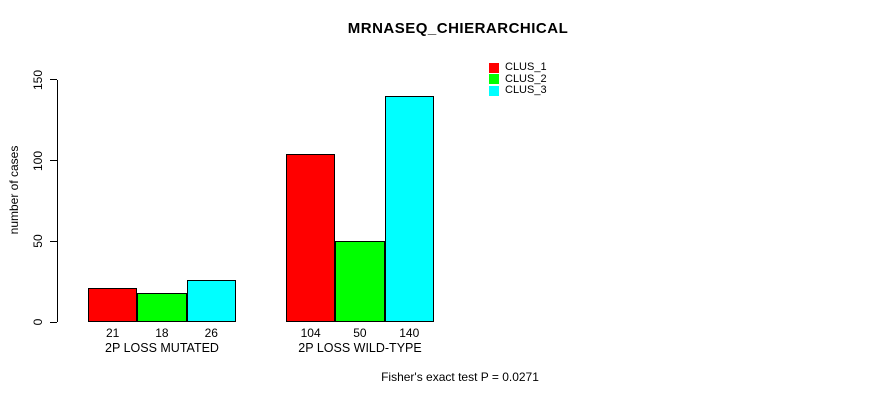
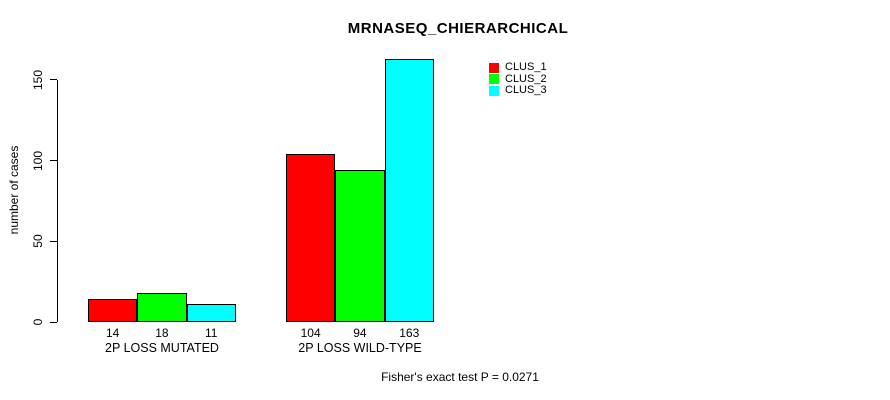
CLUS_1/2P LOSS MUTATED: 21 -> 14
CLUS_3/2P LOSS MUTATED: 26 -> 11
CLUS_2/2P LOSS WILD-TYPE: 50 -> 94
CLUS_3/2P LOSS WILD-TYPE: 140 -> 163
